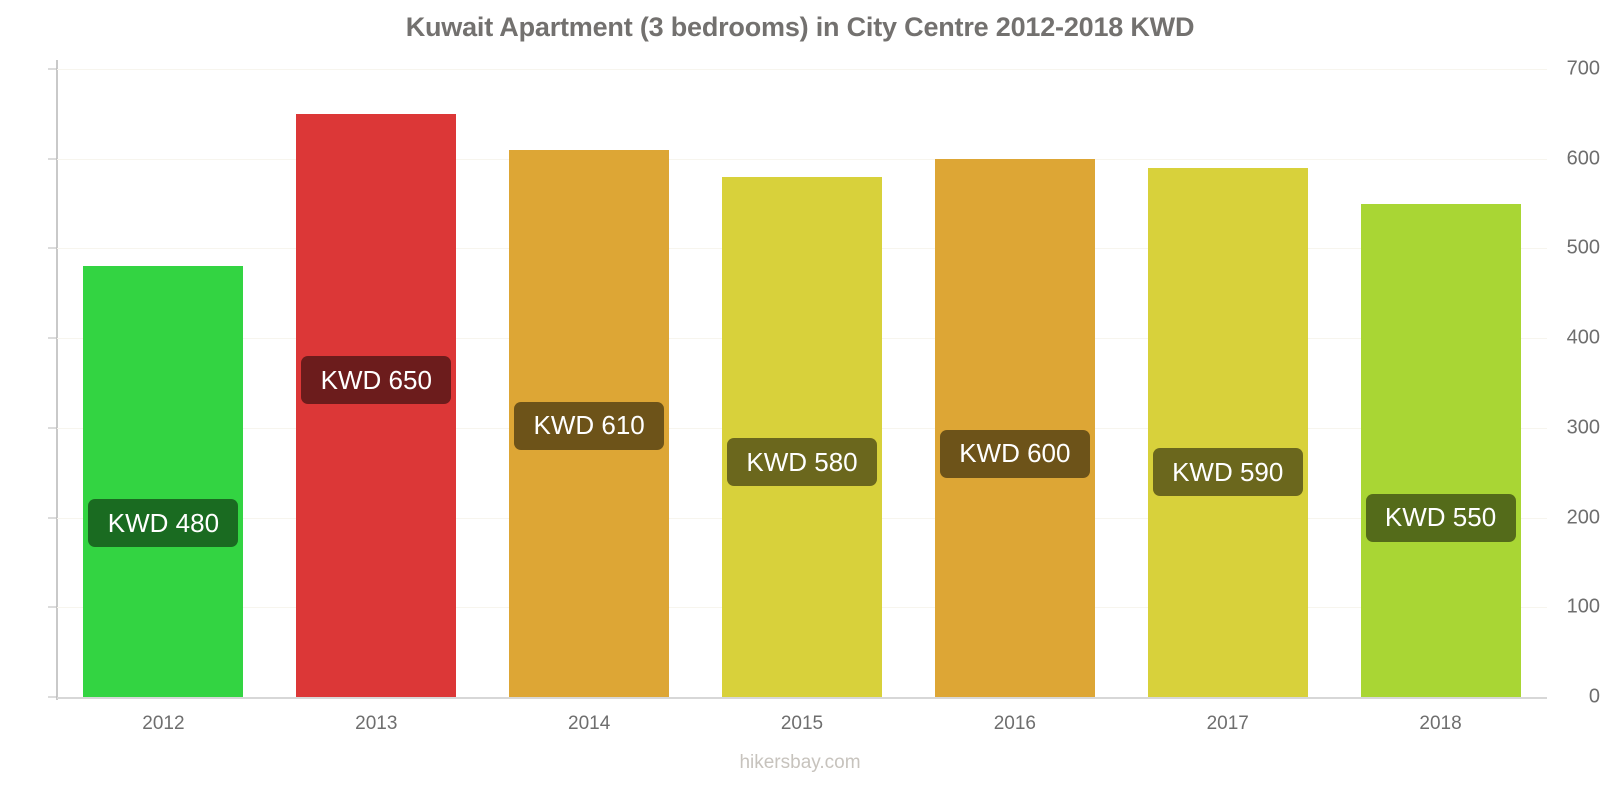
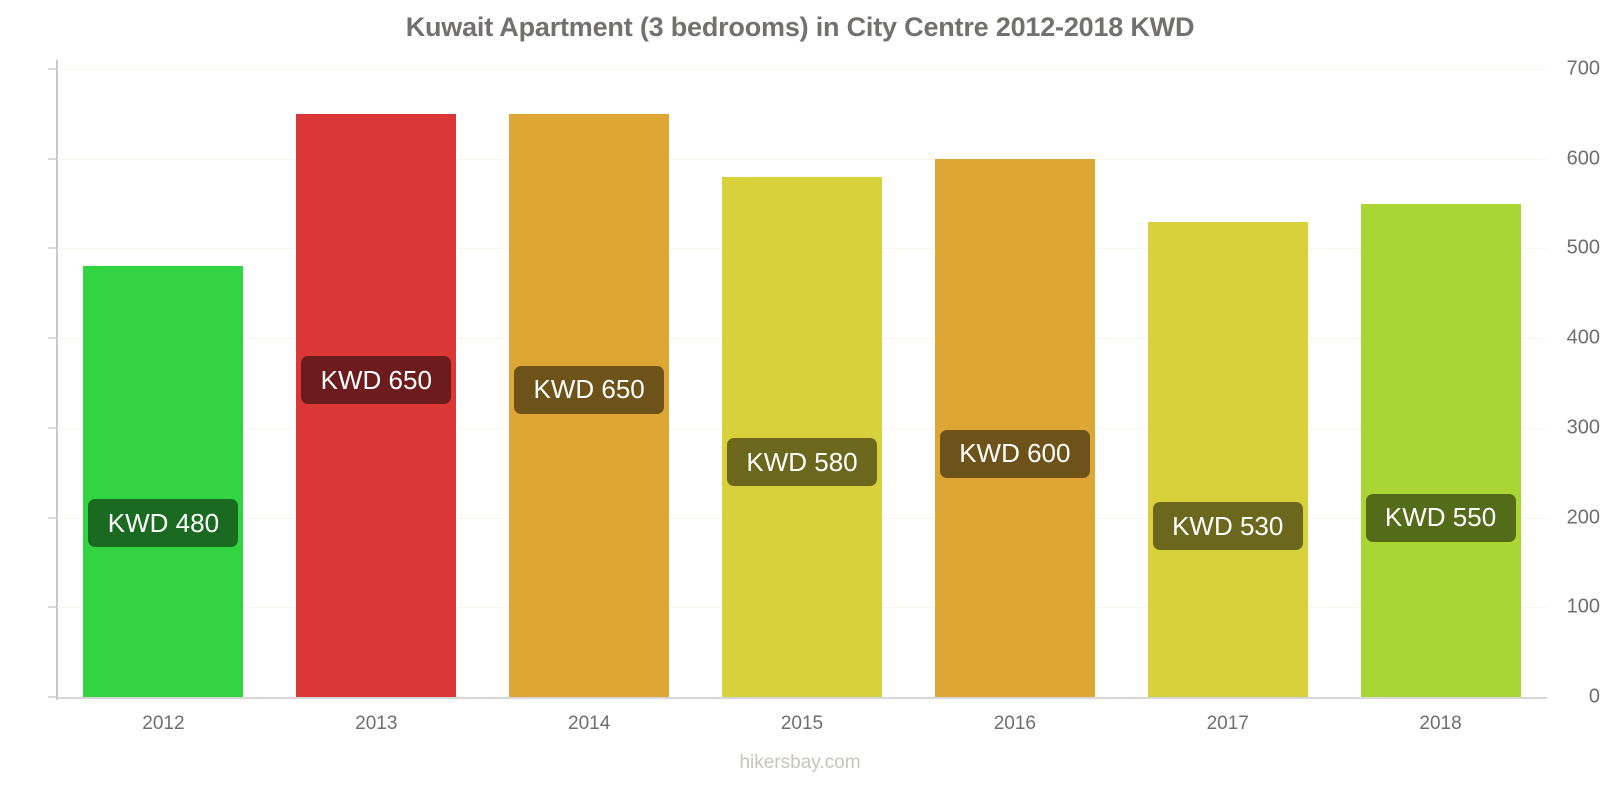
2014: 610 -> 650
2017: 590 -> 530
